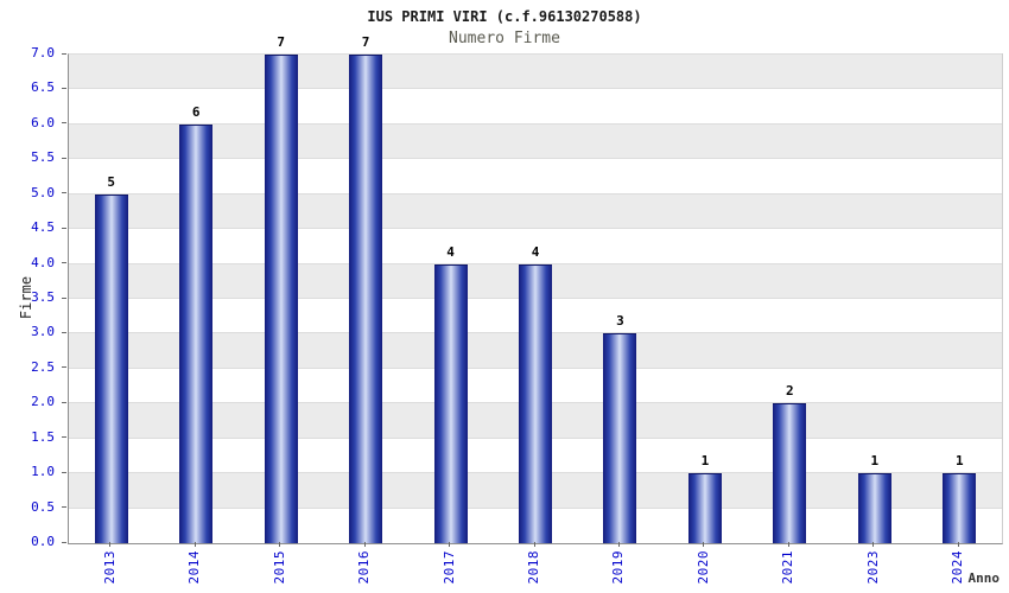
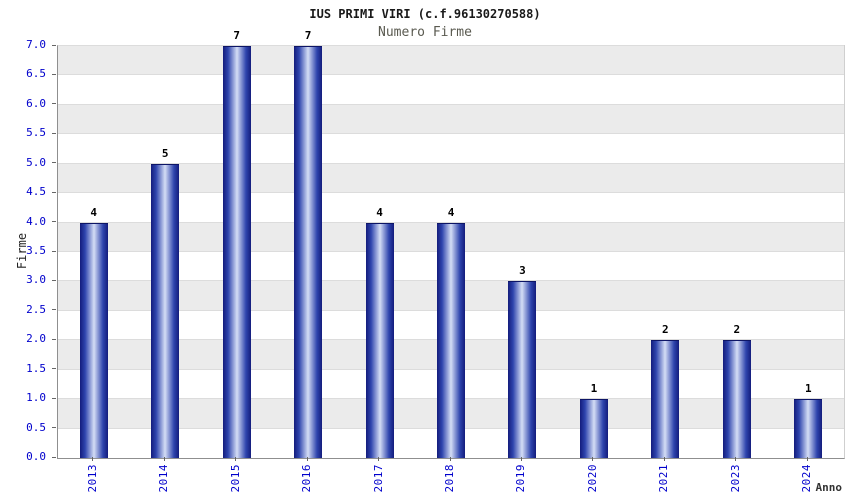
2013: 5 -> 4
2014: 6 -> 5
2023: 1 -> 2
